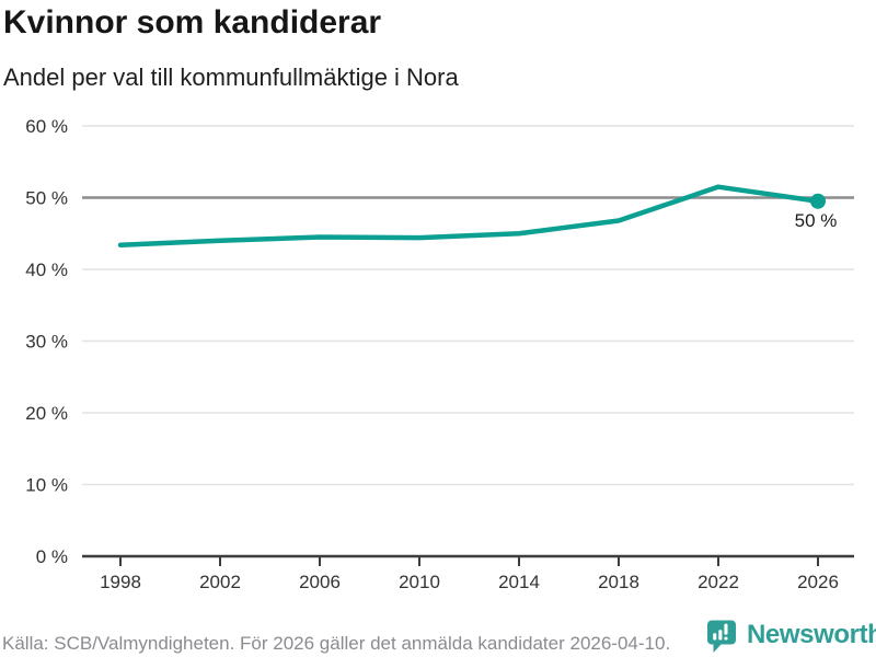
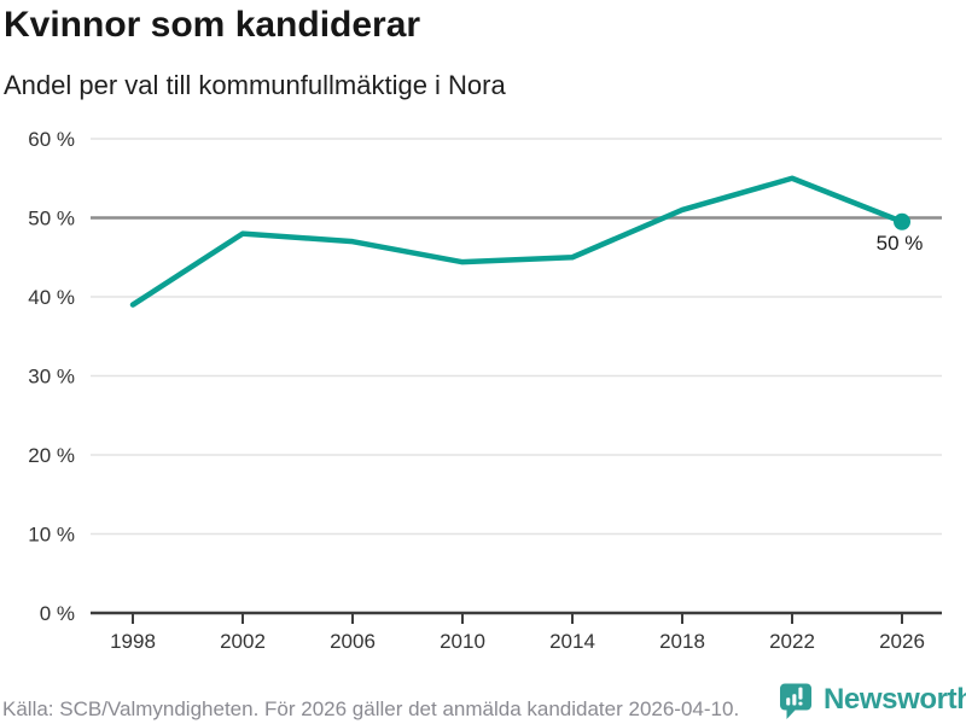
1998: 43% -> 39%
2002: 44% -> 48%
2006: 44% -> 47%
2018: 47% -> 51%
2022: 52% -> 55%
